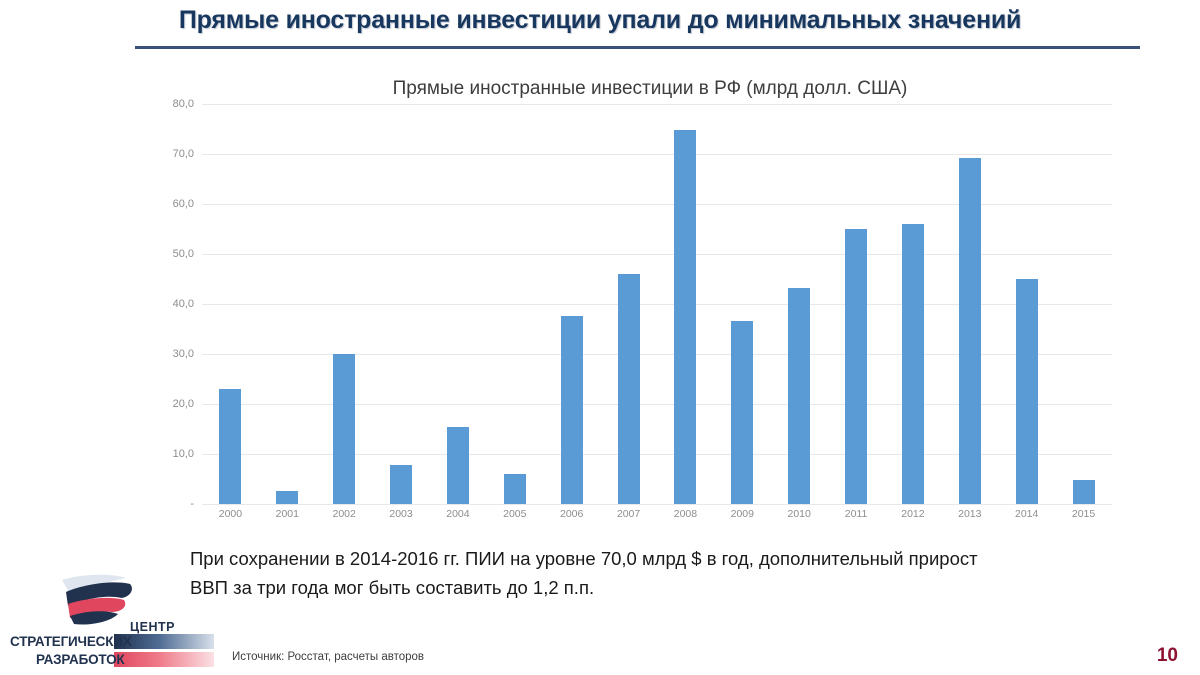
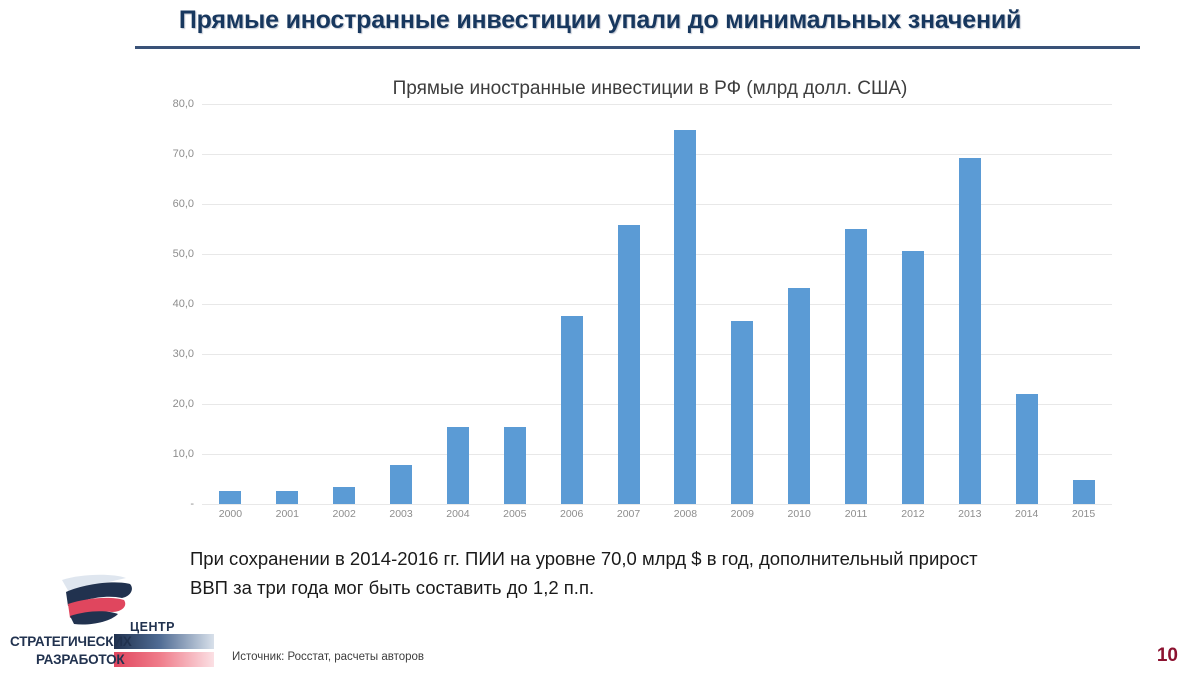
2000: 23 -> 3
2002: 30 -> 4
2005: 6 -> 16
2007: 46 -> 56
2012: 56 -> 51
2014: 45 -> 22
